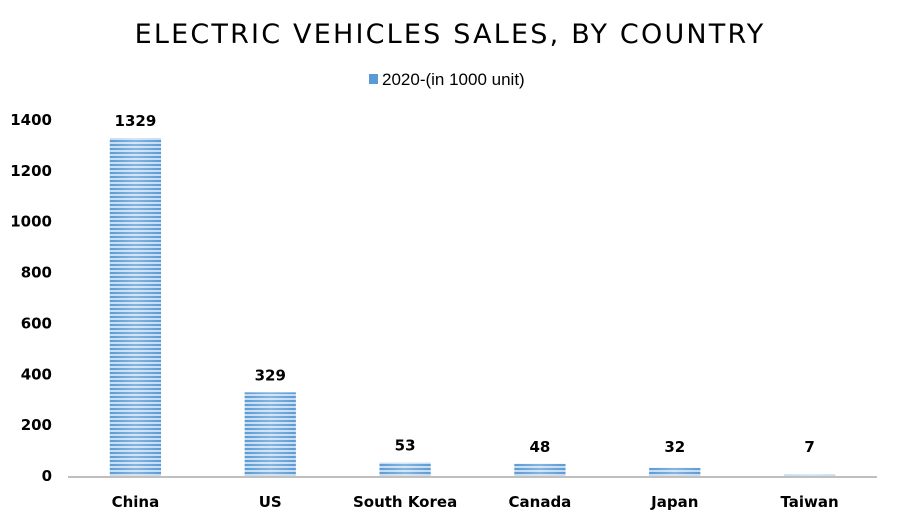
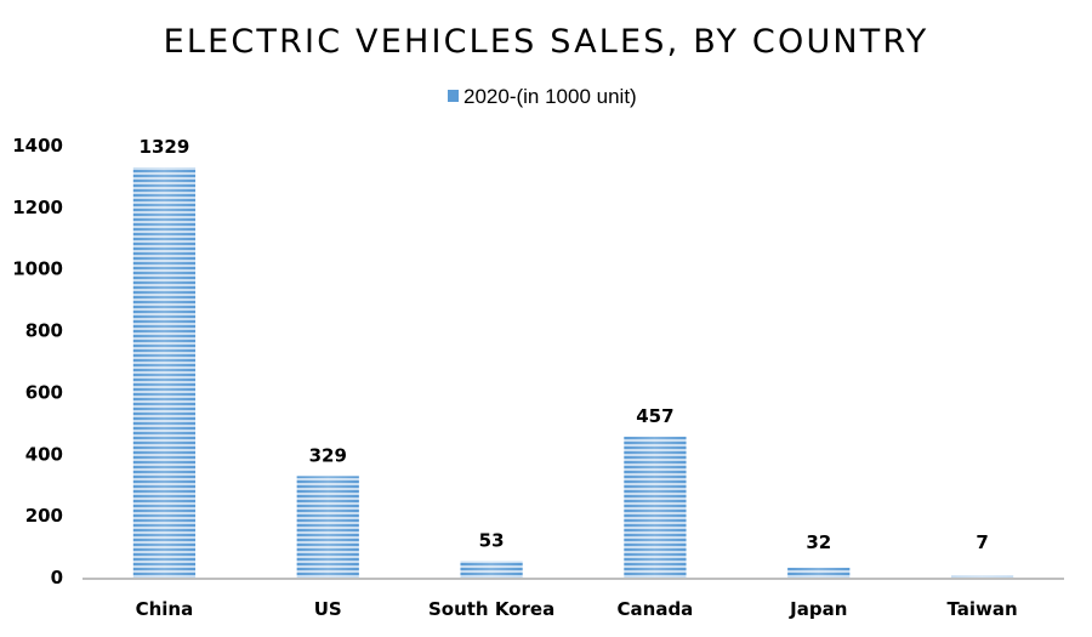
Canada: 48 -> 457
